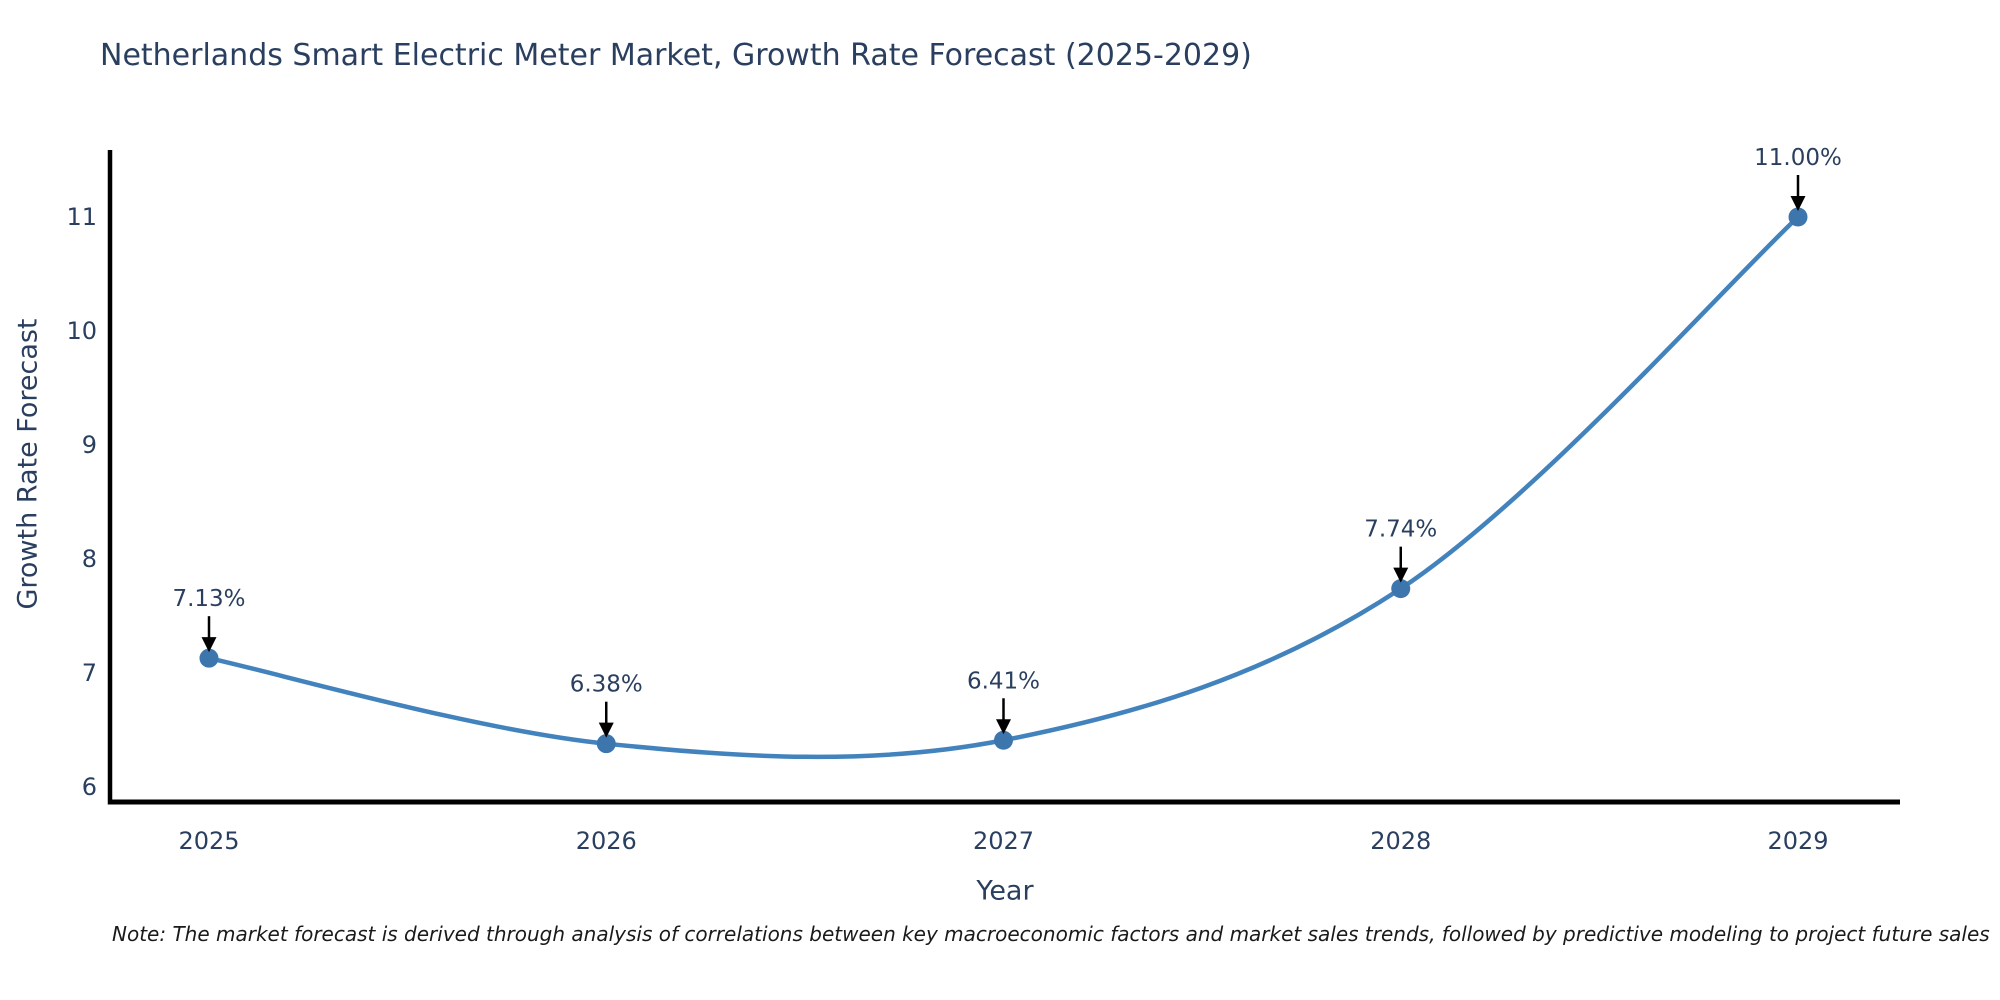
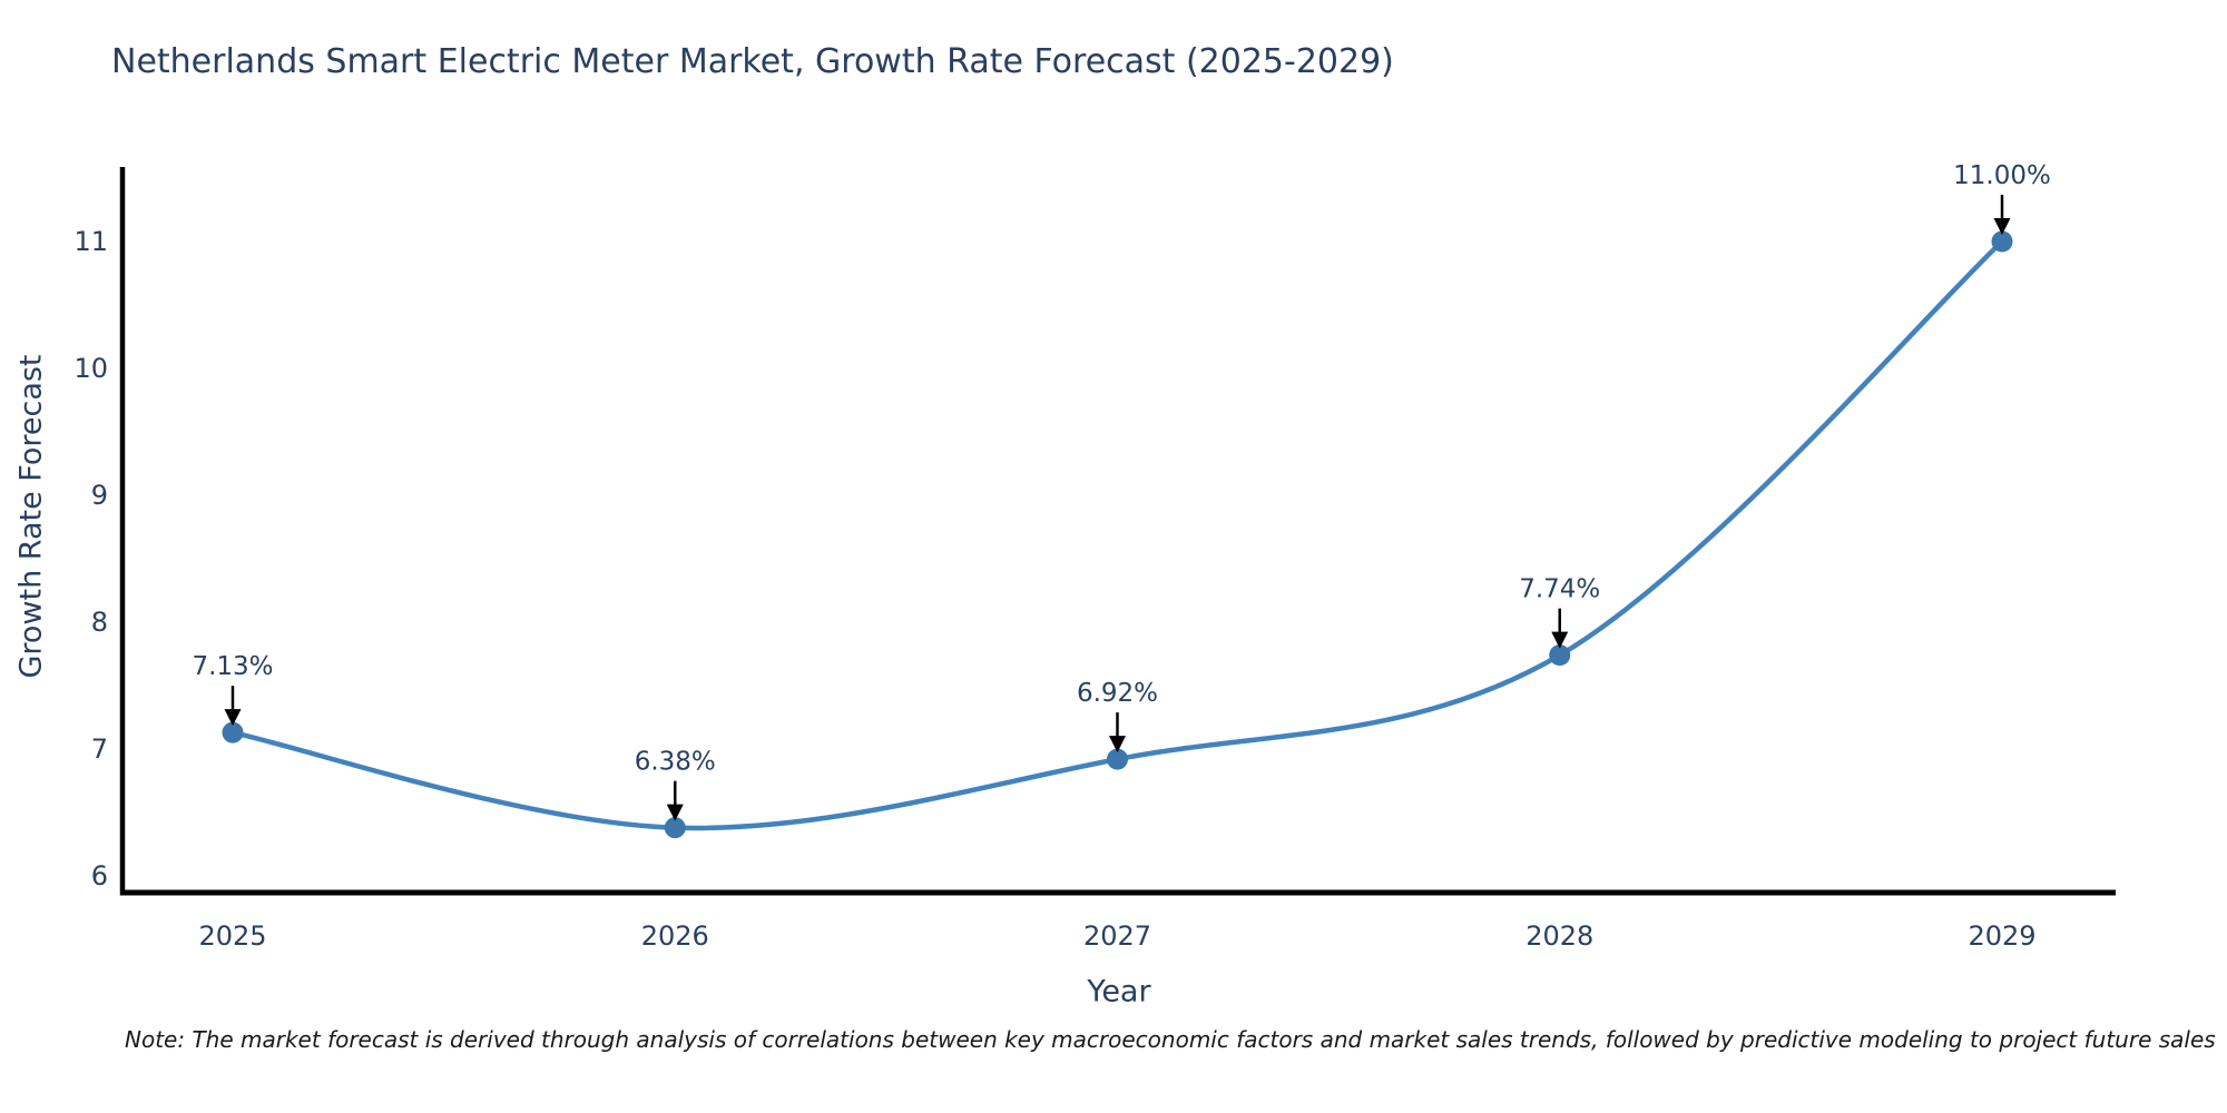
2027: 6.41% -> 6.92%
